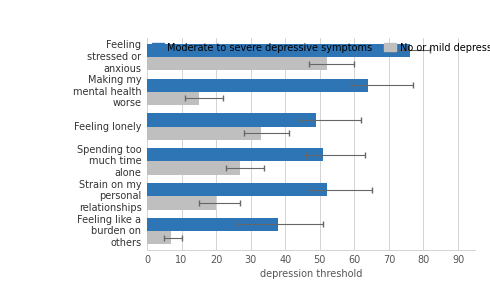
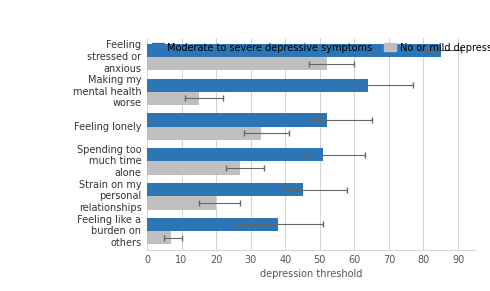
Moderate to severe depressive symptoms/Feeling stressed or anxious: 76 -> 85
Moderate to severe depressive symptoms/Feeling lonely: 49 -> 52
Moderate to severe depressive symptoms/Strain on my personal relationships: 52 -> 45
